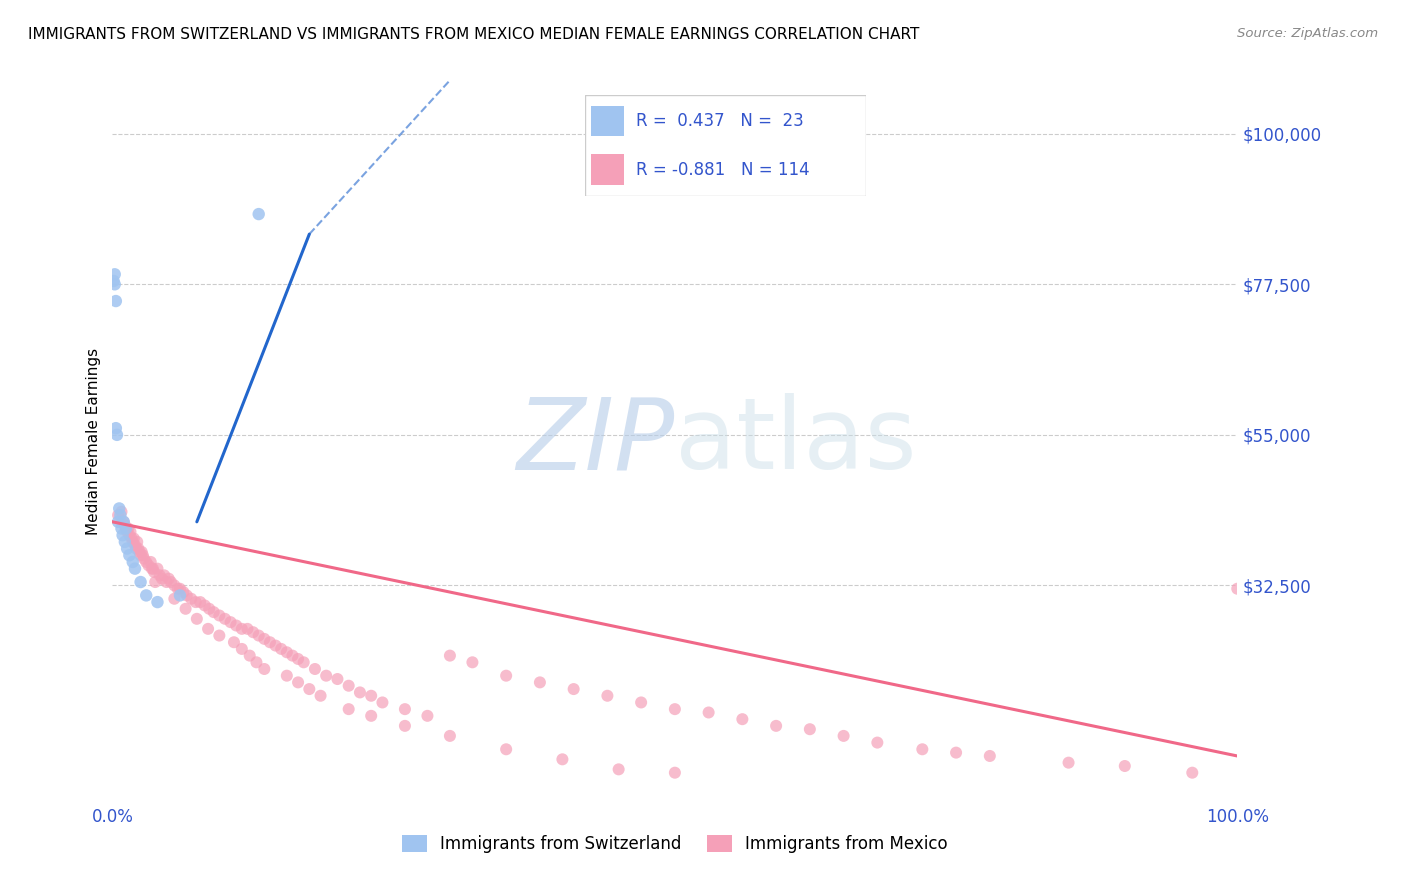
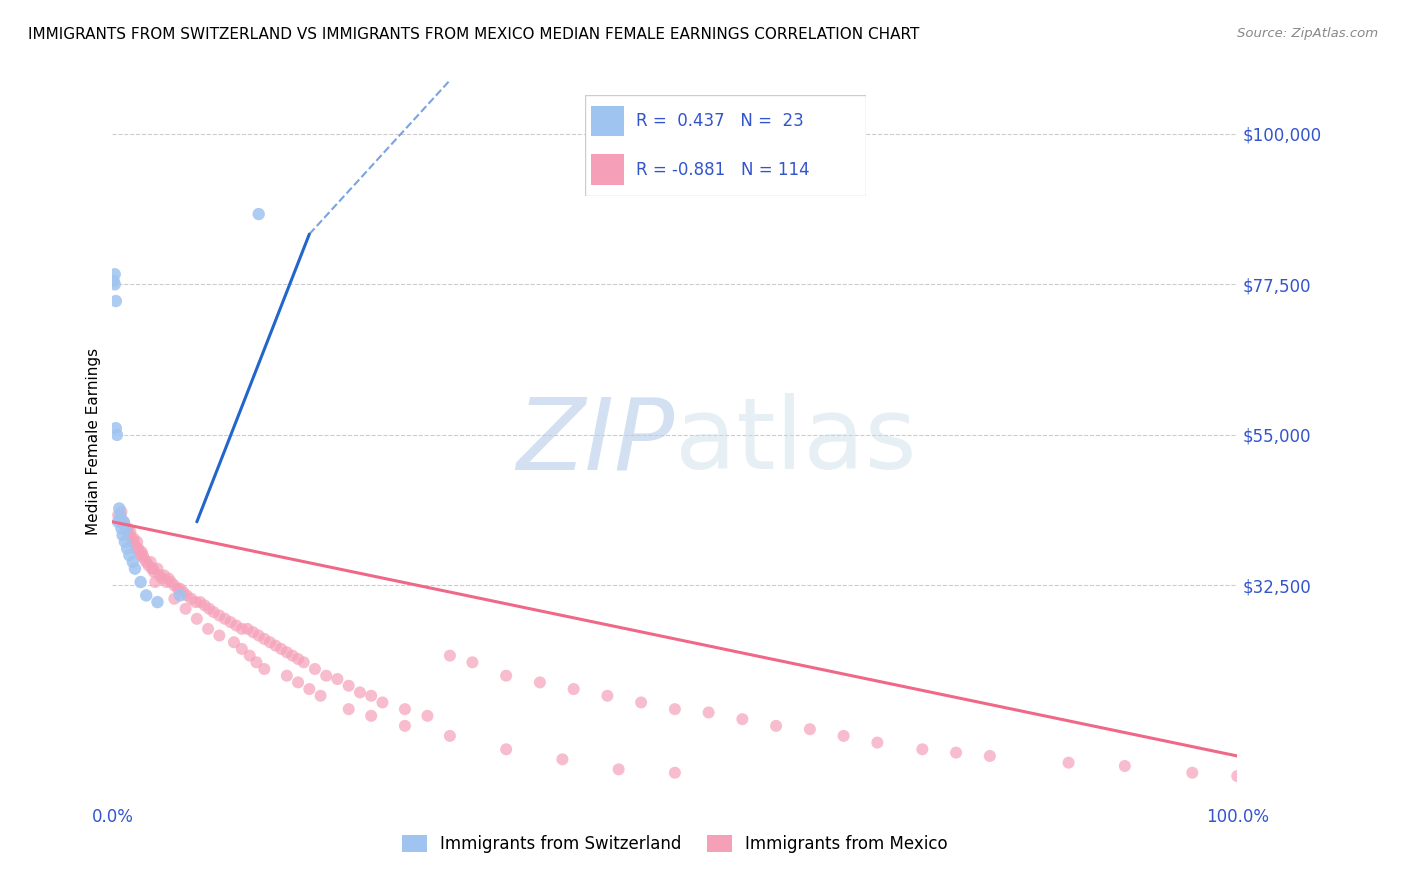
Immigrants from Mexico/100.0%: $32,000 -> $4,000
